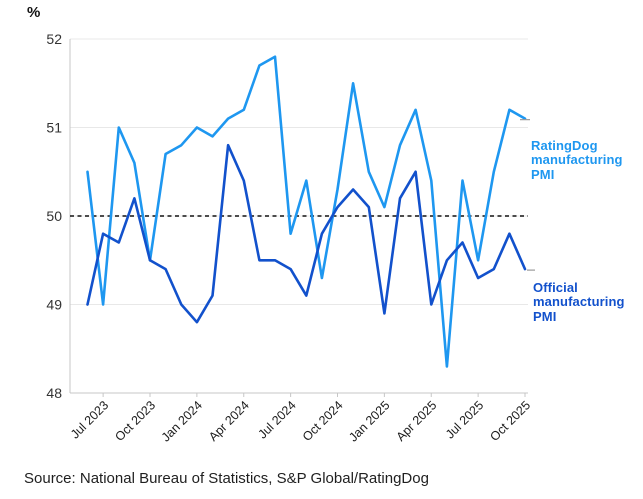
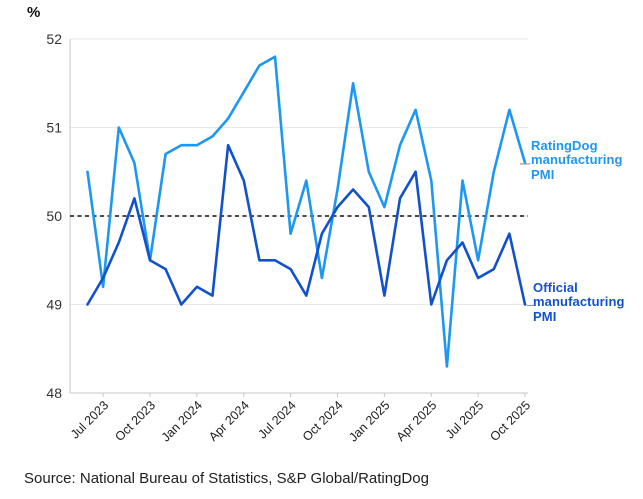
RatingDog manufacturing PMI/Jul 2023: 49.0 -> 49.2
Official manufacturing PMI/Jul 2023: 49.8 -> 49.3
RatingDog manufacturing PMI/Jan 2024: 51.0 -> 50.8
Official manufacturing PMI/Jan 2024: 48.8 -> 49.2
RatingDog manufacturing PMI/Apr 2024: 51.2 -> 51.4
Official manufacturing PMI/Jan 2025: 48.9 -> 49.1
RatingDog manufacturing PMI/Oct 2025: 51.1 -> 50.6
Official manufacturing PMI/Oct 2025: 49.4 -> 49.0
